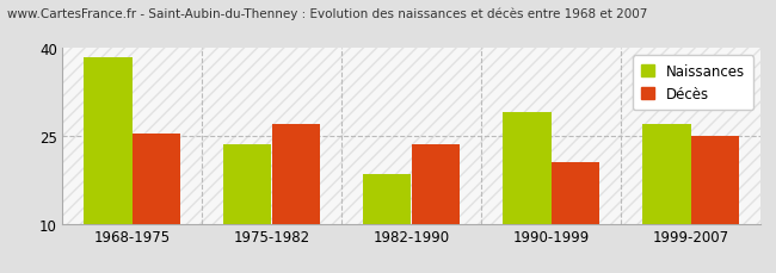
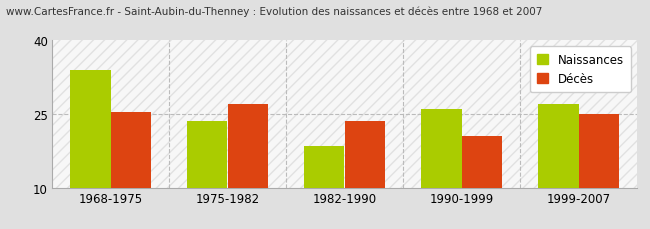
Naissances/1968-1975: 38.5 -> 34.0
Naissances/1990-1999: 29.0 -> 26.0
